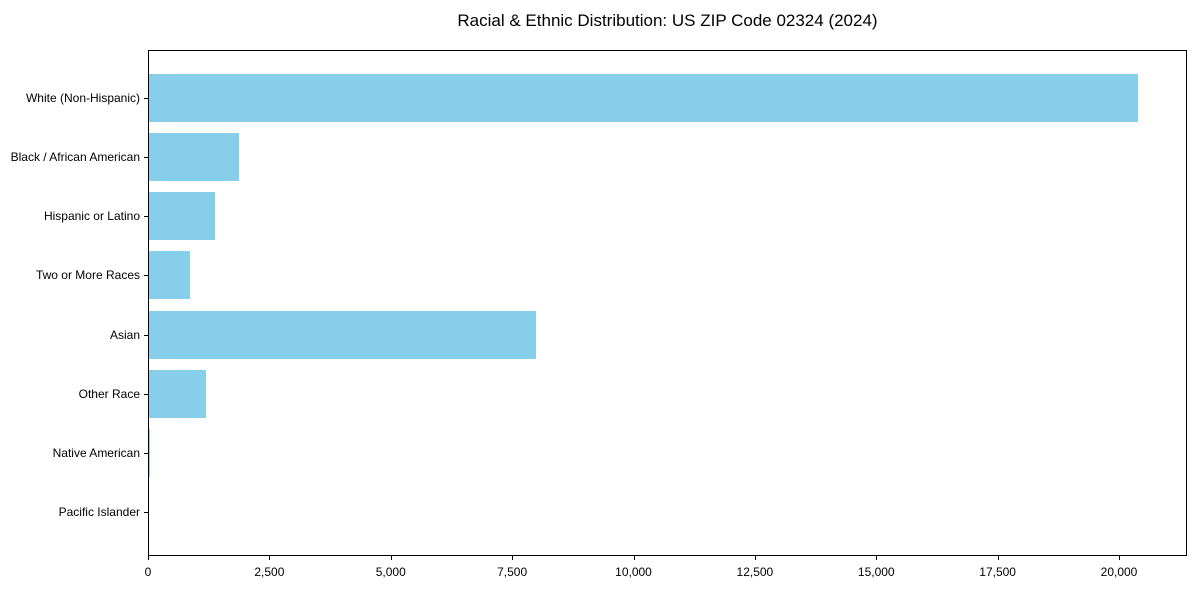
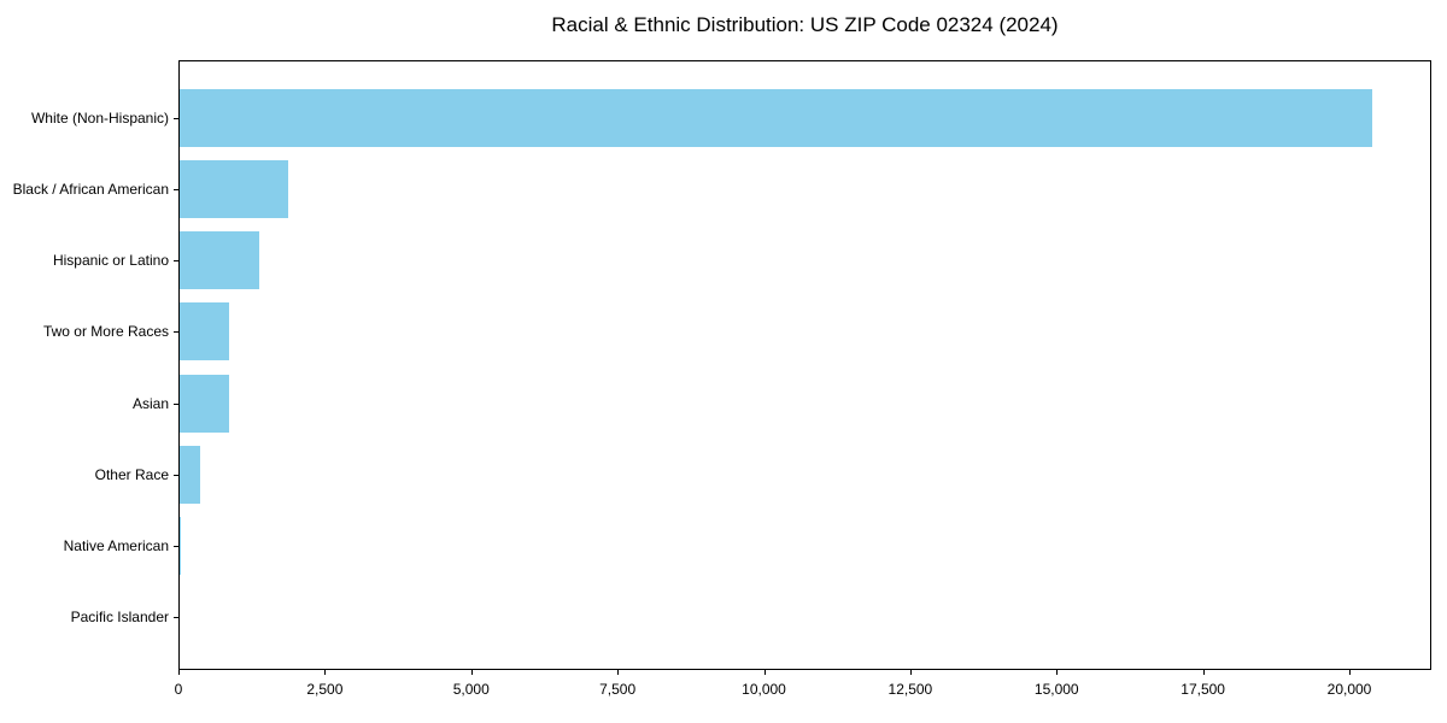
Asian: 8000 -> 900
Other Race: 1200 -> 400
